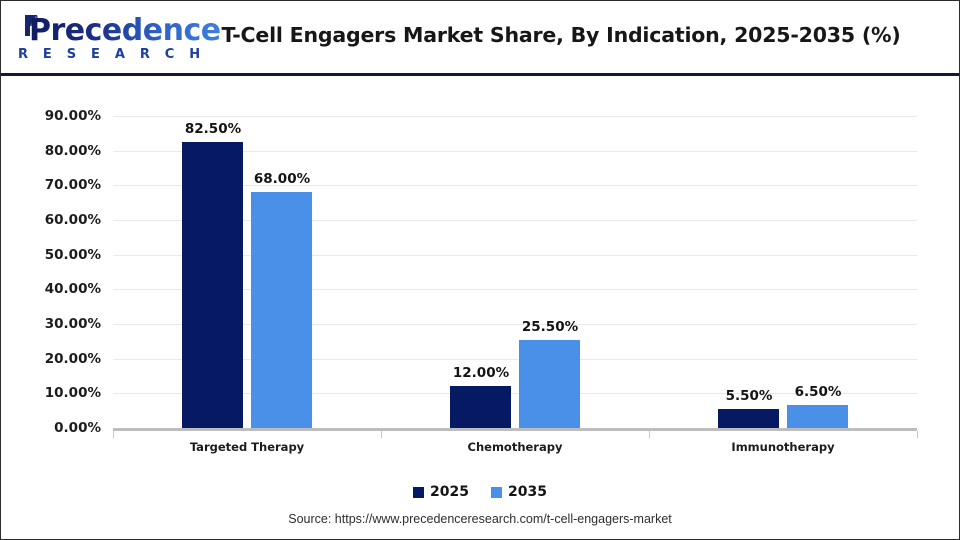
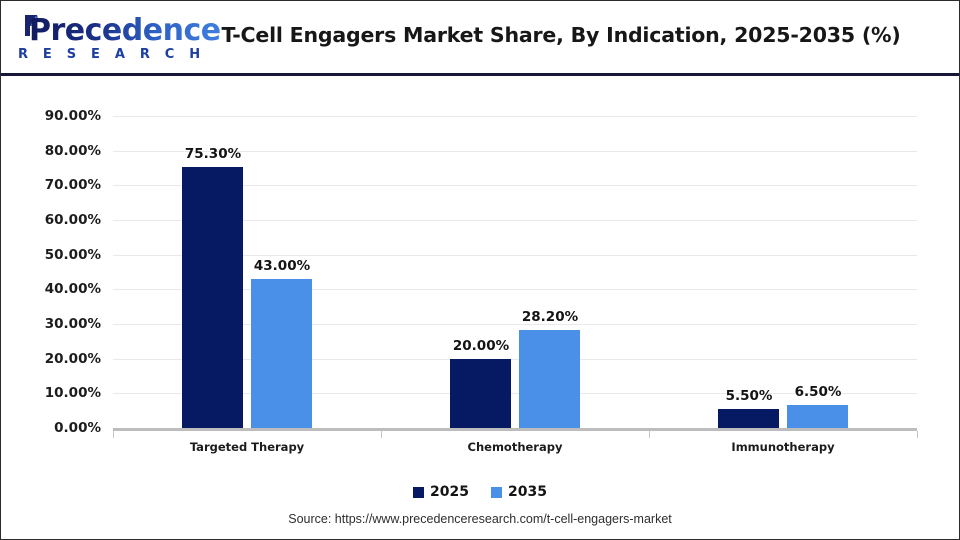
2025/Targeted Therapy: 82.50% -> 75.30%
2035/Targeted Therapy: 68.00% -> 43.00%
2025/Chemotherapy: 12.00% -> 20.00%
2035/Chemotherapy: 25.50% -> 28.20%
